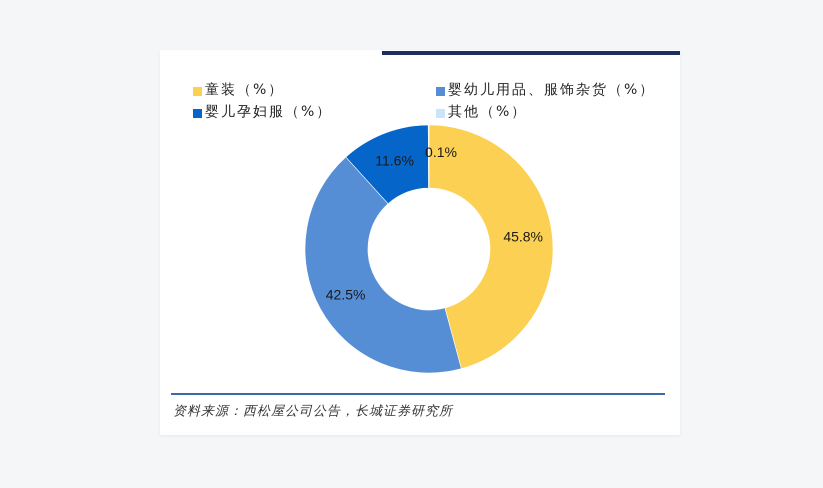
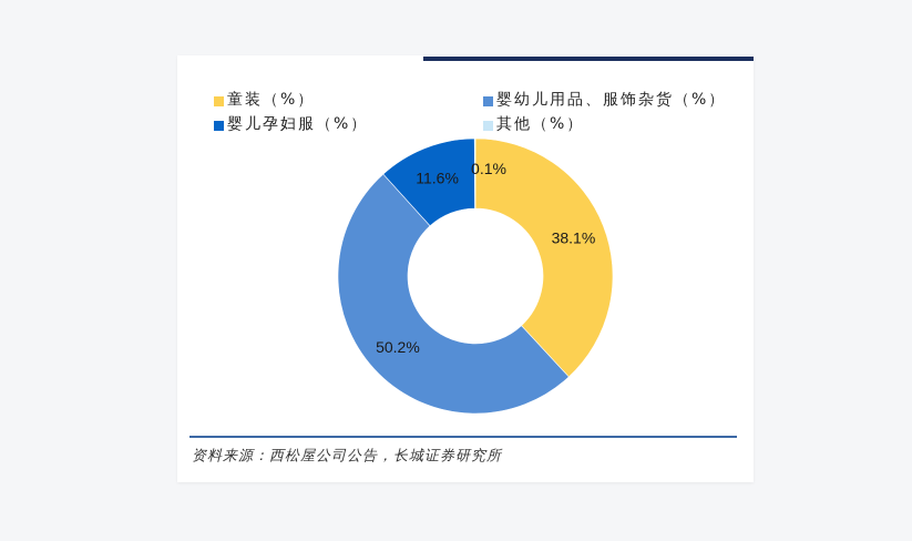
童装（%）: 45.8% -> 38.1%
婴幼儿用品、服饰杂货（%）: 42.5% -> 50.2%
